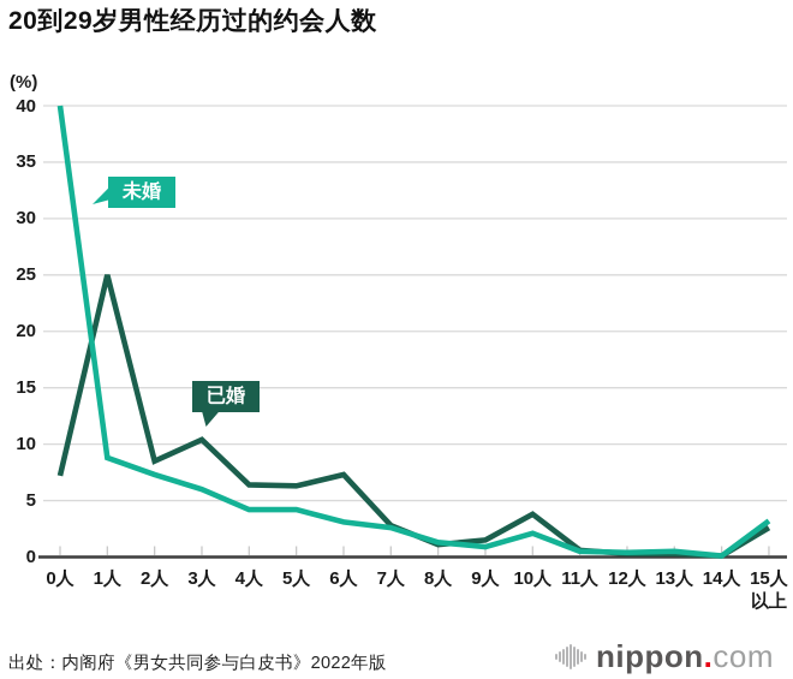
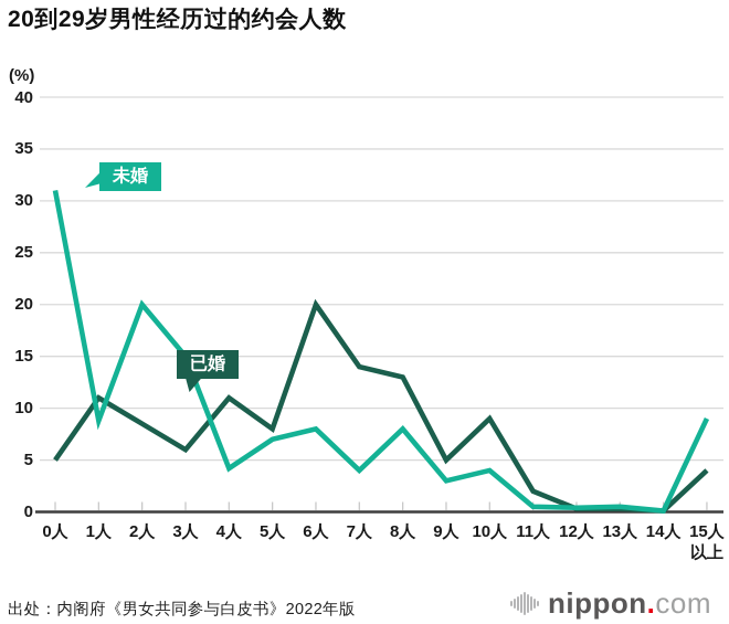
未婚/0人: 40 -> 31
已婚/0人: 7 -> 5
已婚/1人: 25 -> 11
未婚/2人: 7 -> 20
未婚/3人: 6 -> 15
已婚/3人: 10 -> 6
已婚/4人: 6 -> 11
未婚/5人: 4 -> 7
已婚/5人: 6 -> 8
未婚/6人: 3 -> 8
已婚/6人: 7 -> 20
未婚/7人: 3 -> 4
已婚/7人: 3 -> 14
未婚/8人: 1 -> 8
已婚/8人: 1 -> 13
未婚/9人: 1 -> 3
已婚/9人: 2 -> 5
未婚/10人: 2 -> 4
已婚/10人: 4 -> 9
已婚/11人: 1 -> 2
未婚/15人以上: 3 -> 9
已婚/15人以上: 3 -> 4
